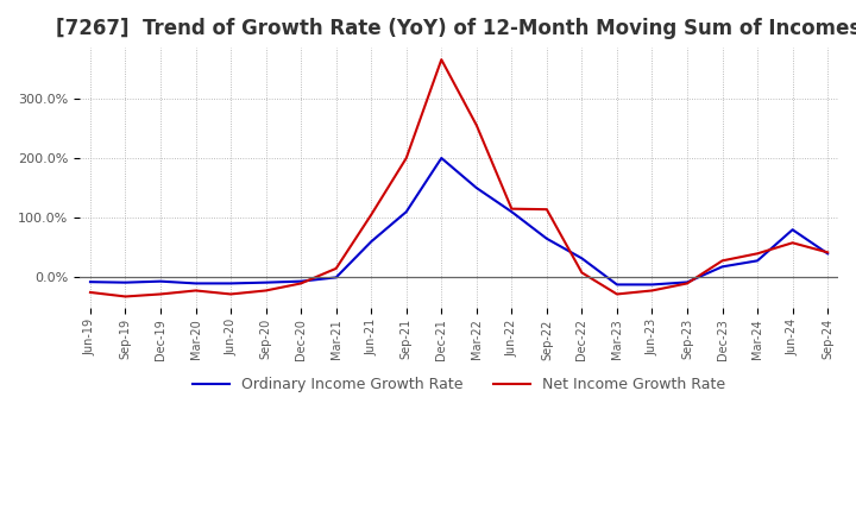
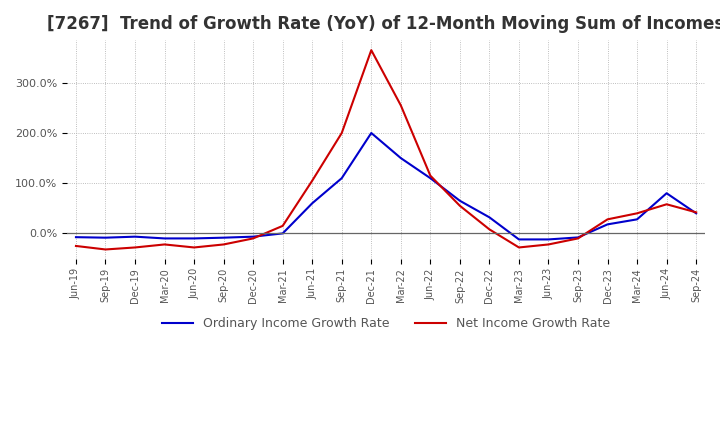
Net Income Growth Rate/Sep-22: 114% -> 55%
